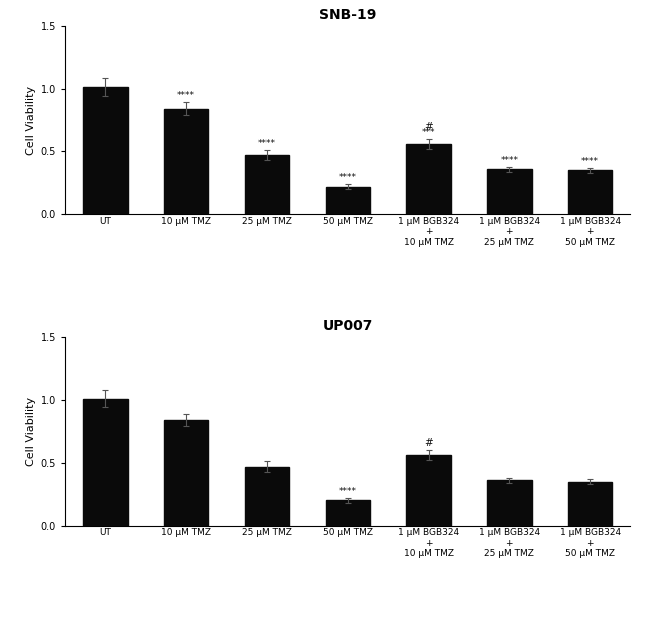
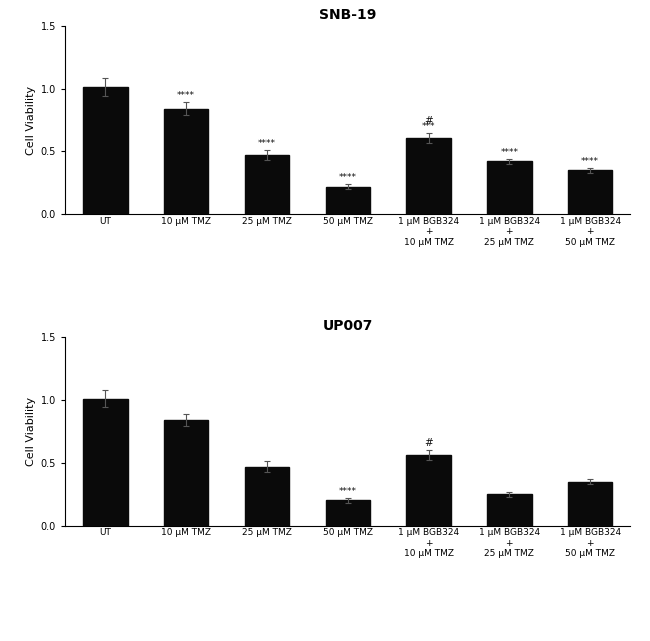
SNB-19/1 μM BGB324 + 10 μM TMZ: 0.56 -> 0.61
SNB-19/1 μM BGB324 + 25 μM TMZ: 0.36 -> 0.42
UP007/1 μM BGB324 + 25 μM TMZ: 0.36 -> 0.25
